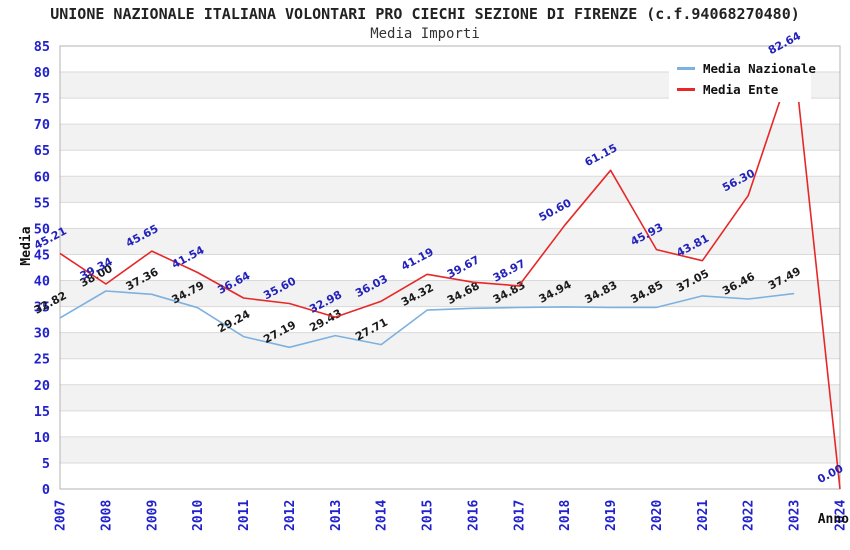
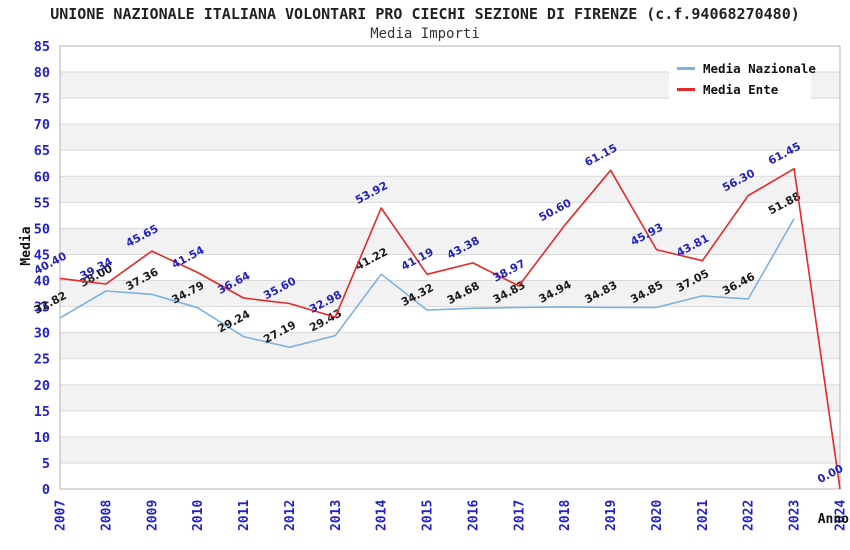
Media Ente/2007: 45.21 -> 40.40
Media Nazionale/2014: 27.71 -> 41.22
Media Ente/2014: 36.03 -> 53.92
Media Ente/2016: 39.67 -> 43.38
Media Nazionale/2023: 37.49 -> 51.88
Media Ente/2023: 82.64 -> 61.45
